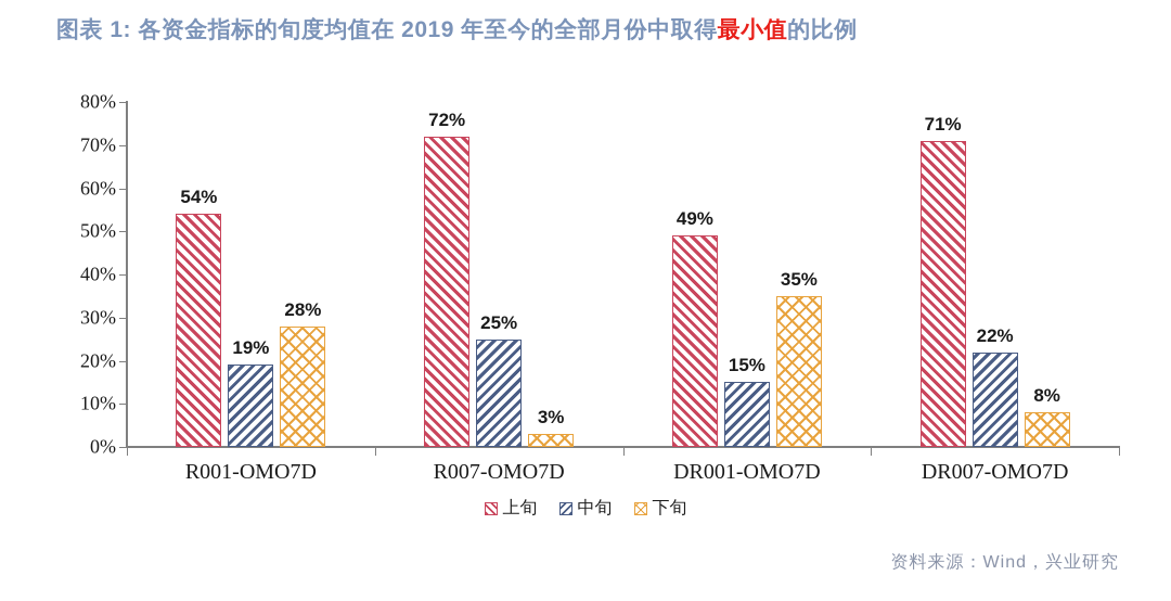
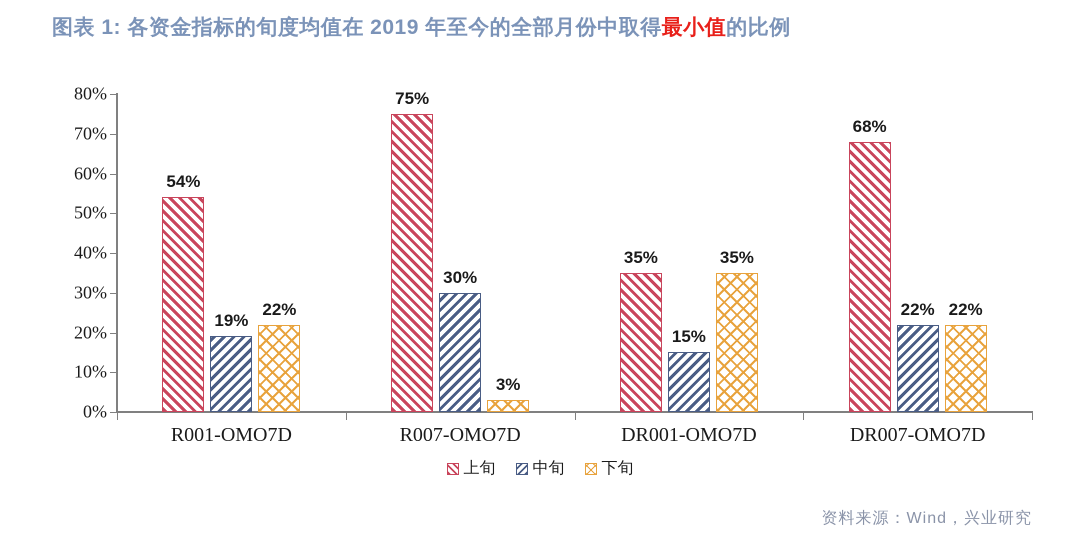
下旬/R001-OMO7D: 28% -> 22%
上旬/R007-OMO7D: 72% -> 75%
中旬/R007-OMO7D: 25% -> 30%
上旬/DR001-OMO7D: 49% -> 35%
上旬/DR007-OMO7D: 71% -> 68%
下旬/DR007-OMO7D: 8% -> 22%
